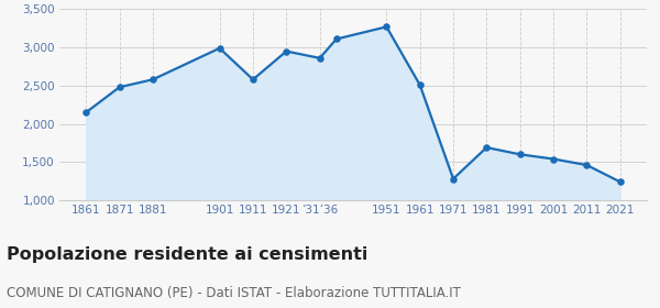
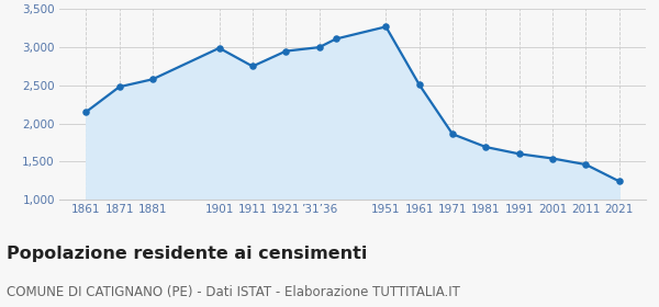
1911: 2,580 -> 2,750
’31’36: 2,860 -> 3,000
1971: 1,280 -> 1,860
